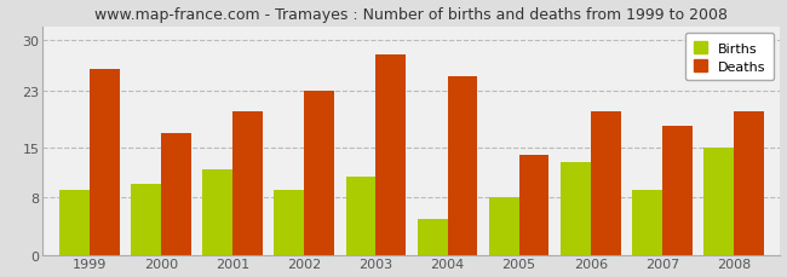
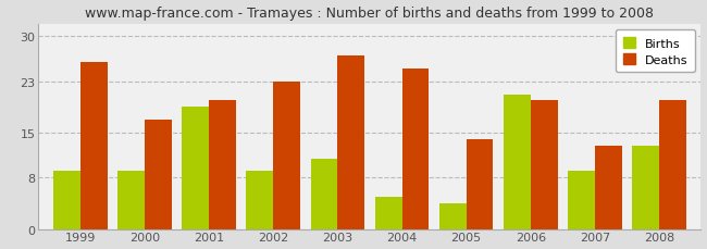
Births/2000: 10 -> 9
Births/2001: 12 -> 19
Deaths/2003: 28 -> 27
Births/2005: 8 -> 4
Births/2006: 13 -> 21
Deaths/2007: 18 -> 13
Births/2008: 15 -> 13
